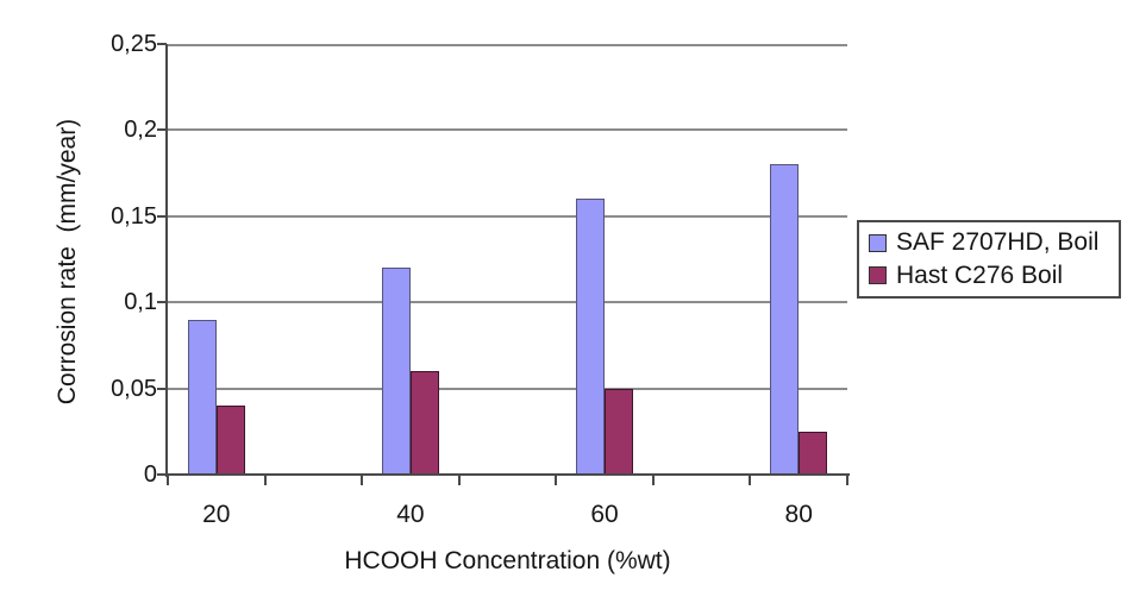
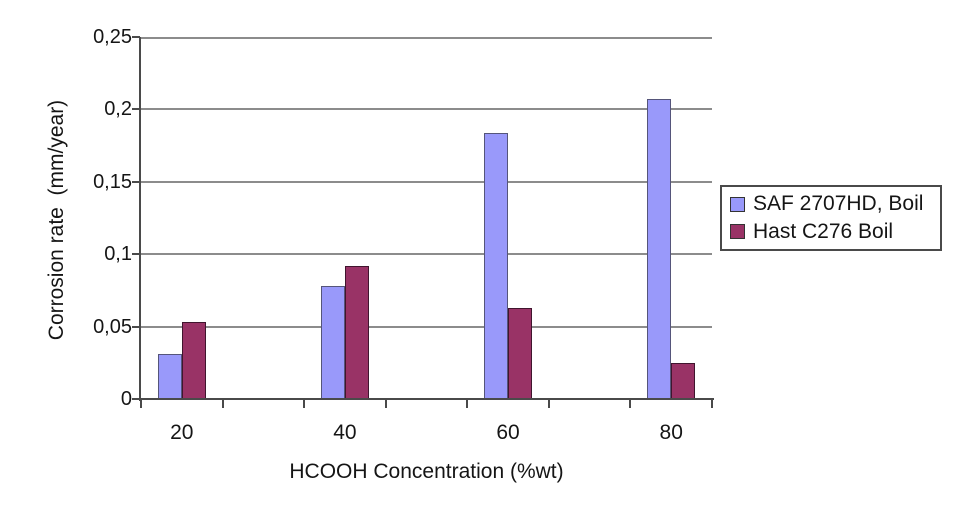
SAF 2707HD, Boil/20: 0,09 -> 0,03
Hast C276 Boil/20: 0,04 -> 0,05
SAF 2707HD, Boil/40: 0,12 -> 0,08
Hast C276 Boil/40: 0,06 -> 0,09
SAF 2707HD, Boil/60: 0,16 -> 0,18
Hast C276 Boil/60: 0,05 -> 0,06
SAF 2707HD, Boil/80: 0,18 -> 0,21
